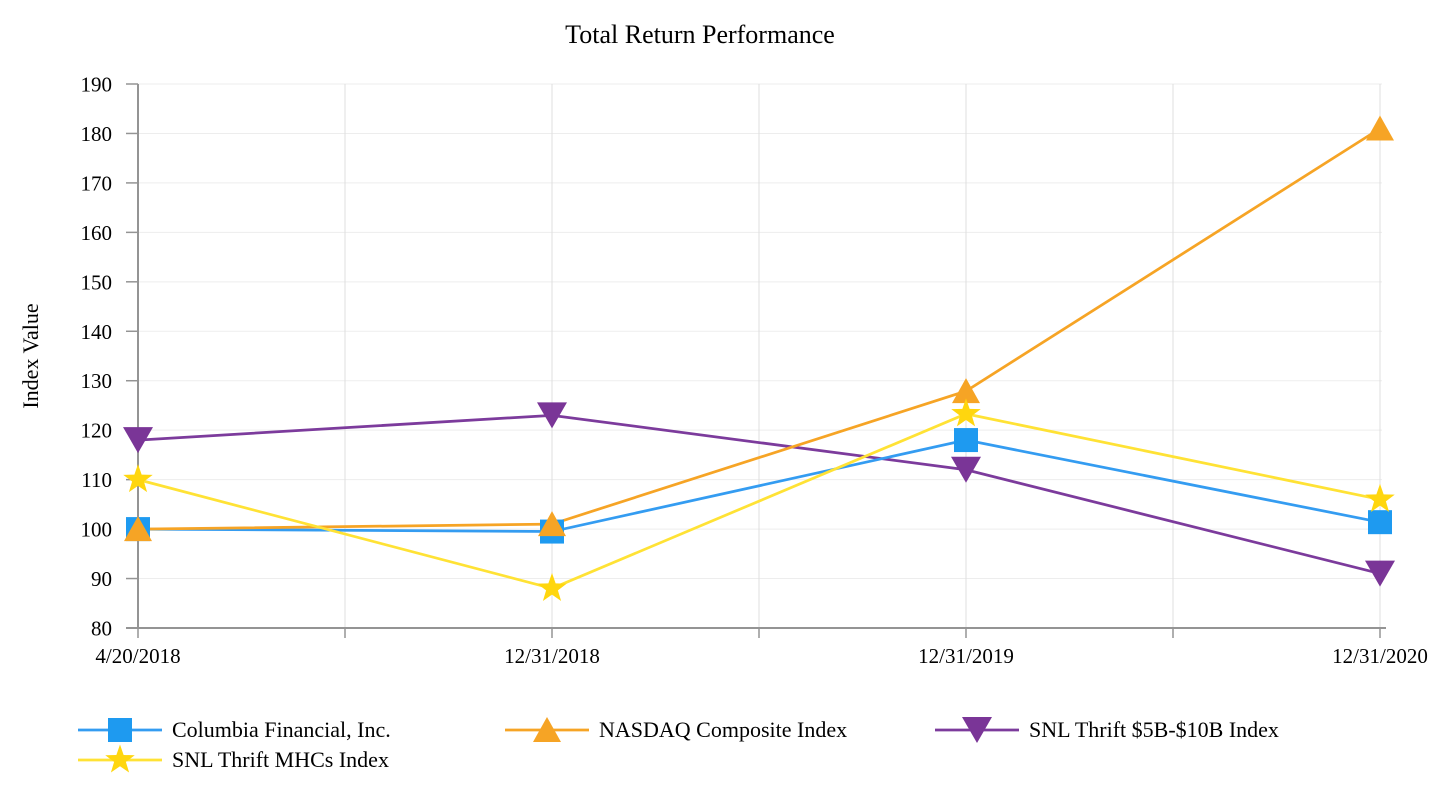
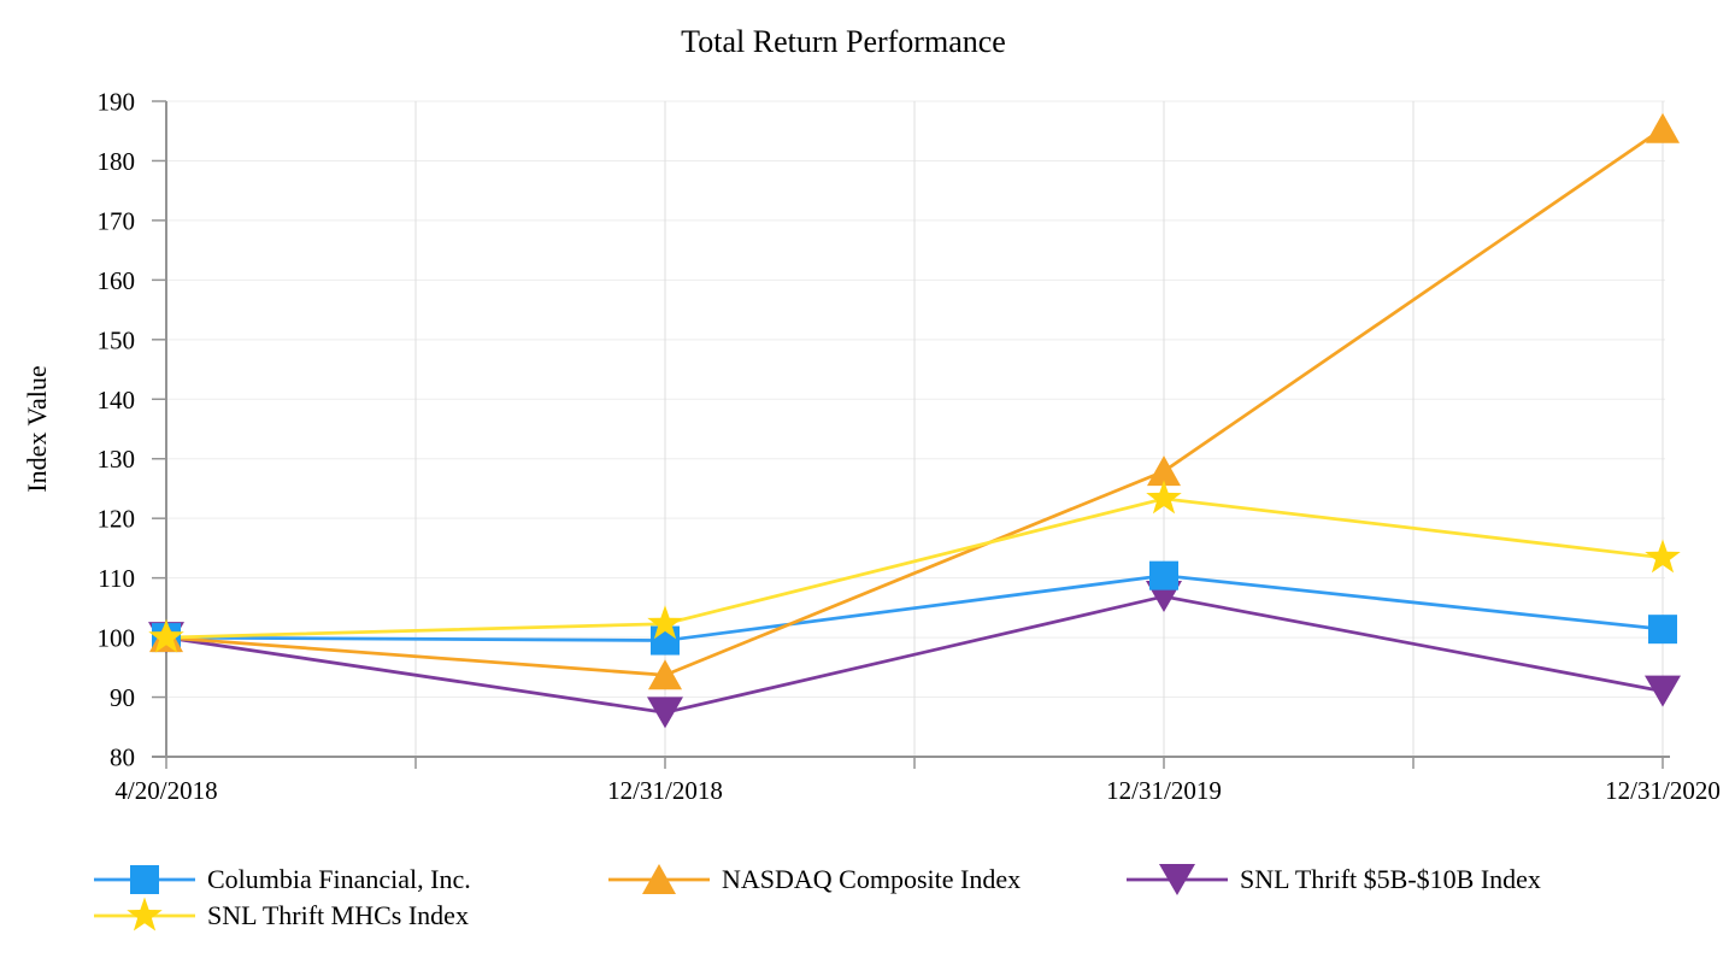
SNL Thrift $5B-$10B Index/4/20/2018: 118 -> 100
SNL Thrift MHCs Index/4/20/2018: 110 -> 100
NASDAQ Composite Index/12/31/2018: 101 -> 94
SNL Thrift $5B-$10B Index/12/31/2018: 123 -> 87
SNL Thrift MHCs Index/12/31/2018: 88 -> 102
Columbia Financial, Inc./12/31/2019: 118 -> 110
SNL Thrift $5B-$10B Index/12/31/2019: 112 -> 107
NASDAQ Composite Index/12/31/2020: 181 -> 185
SNL Thrift MHCs Index/12/31/2020: 106 -> 113
